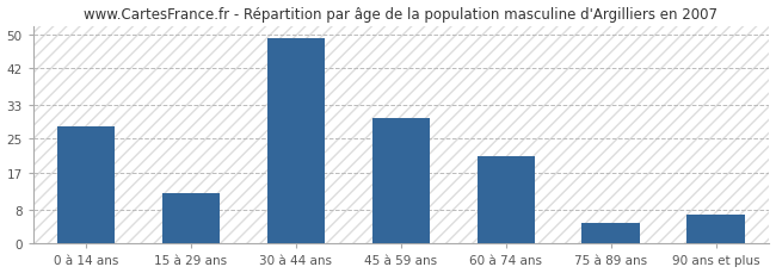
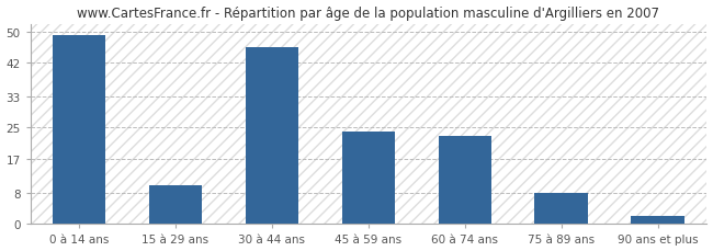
0 à 14 ans: 28 -> 49
15 à 29 ans: 12 -> 10
30 à 44 ans: 49 -> 46
45 à 59 ans: 30 -> 24
60 à 74 ans: 21 -> 23
75 à 89 ans: 5 -> 8
90 ans et plus: 7 -> 2
